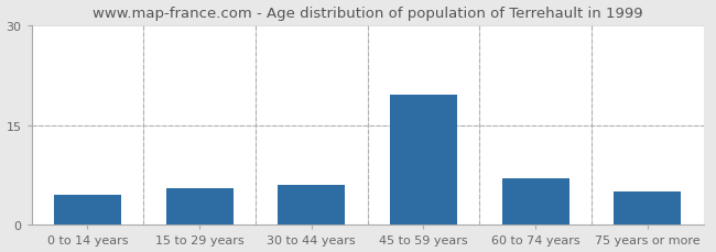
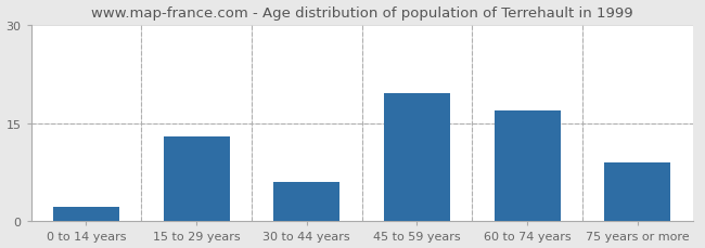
0 to 14 years: 4.5 -> 2.2
15 to 29 years: 5.5 -> 13.0
60 to 74 years: 7.0 -> 17.0
75 years or more: 5.0 -> 9.0
